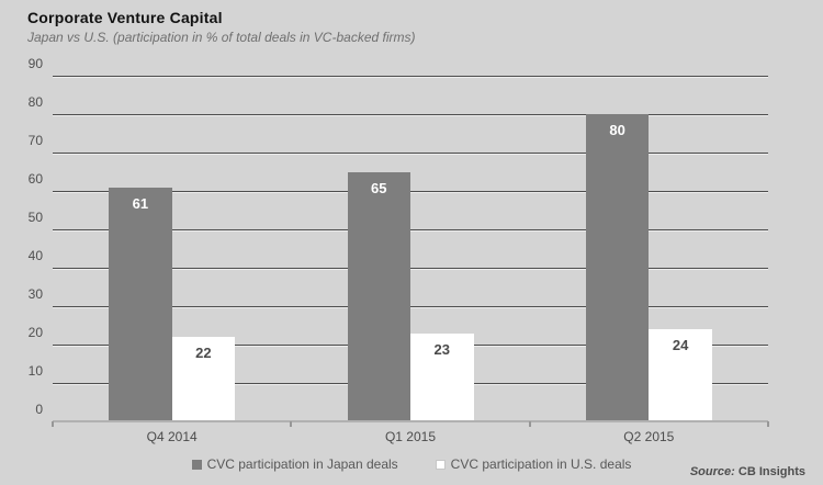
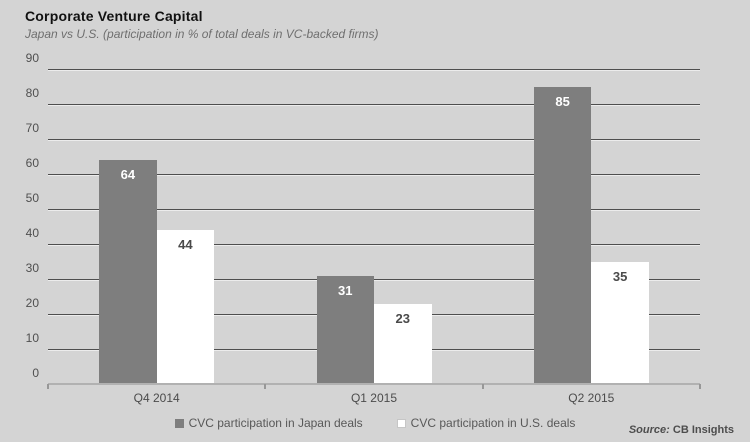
CVC participation in Japan deals/Q4 2014: 61 -> 64
CVC participation in U.S. deals/Q4 2014: 22 -> 44
CVC participation in Japan deals/Q1 2015: 65 -> 31
CVC participation in Japan deals/Q2 2015: 80 -> 85
CVC participation in U.S. deals/Q2 2015: 24 -> 35
